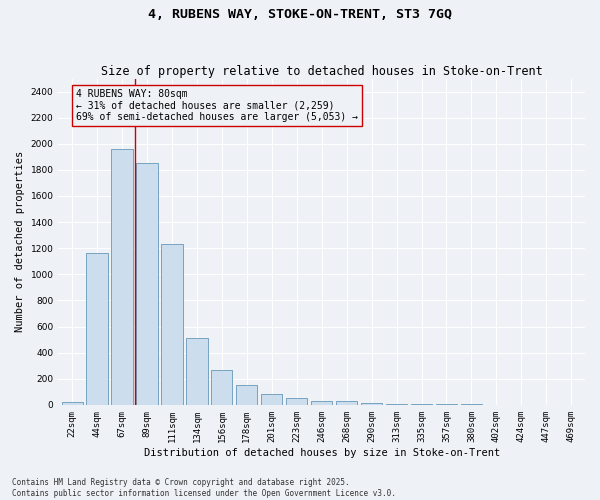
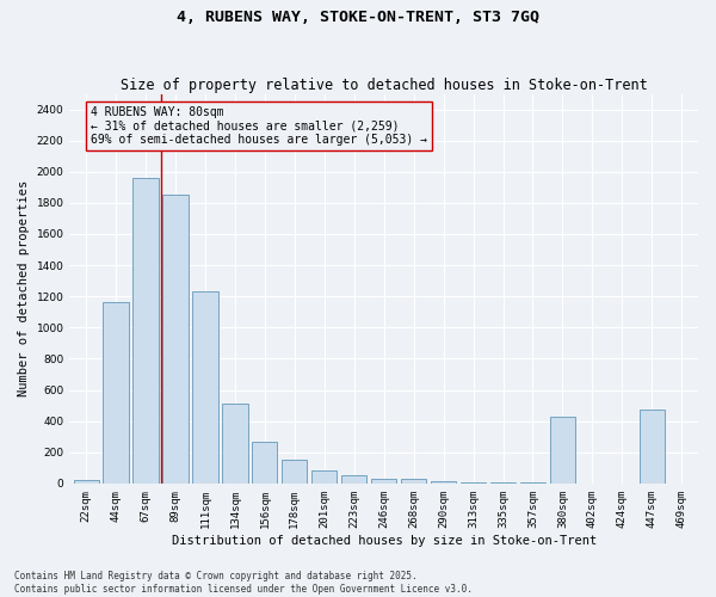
380sqm: 0 -> 430
447sqm: 0 -> 470
